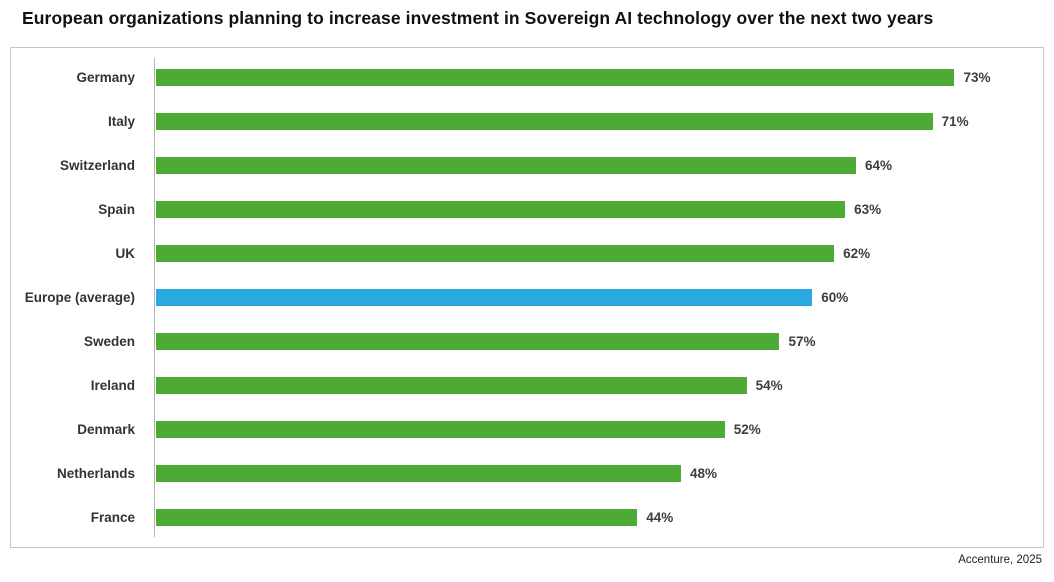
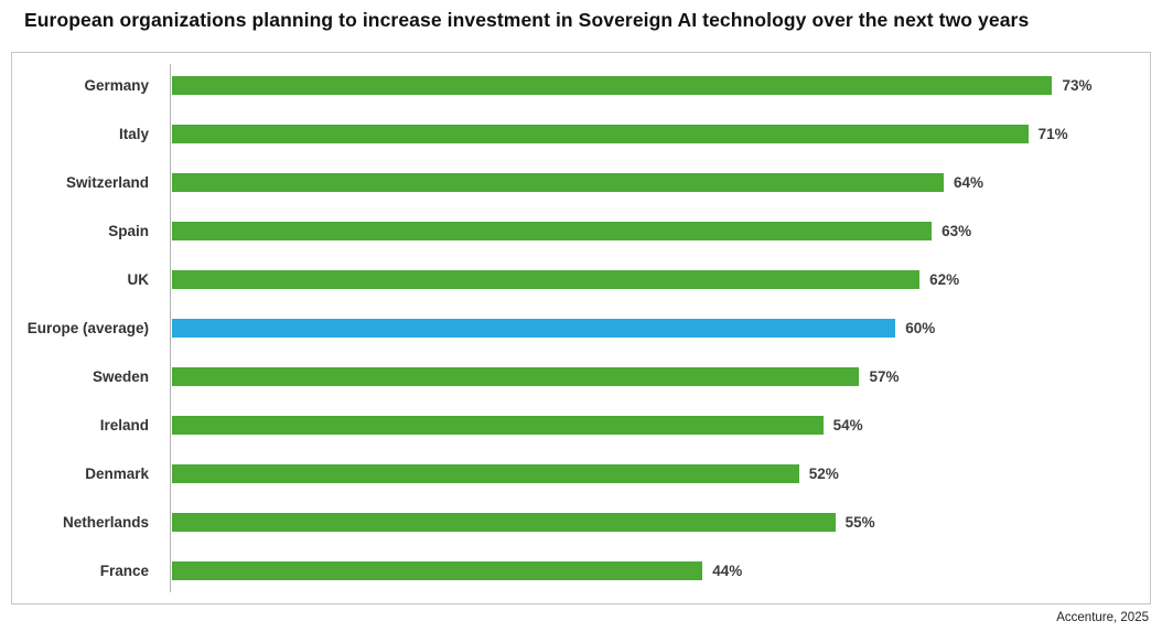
Netherlands: 48% -> 55%
